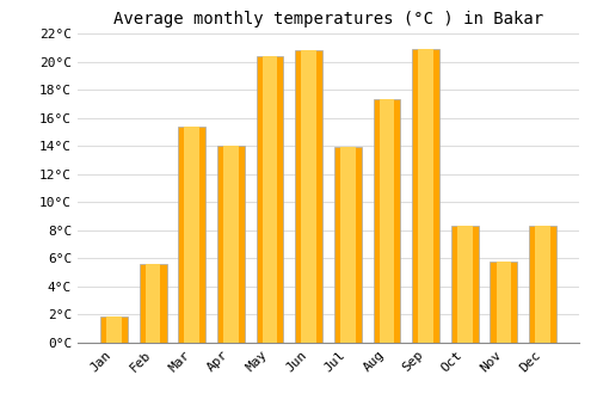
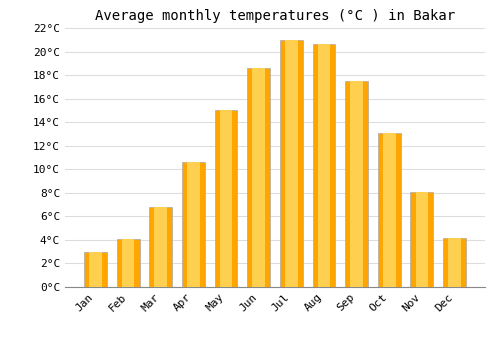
Jan: 1.9°C -> 3.0°C
Feb: 5.6°C -> 4.1°C
Mar: 15.4°C -> 6.8°C
Apr: 14.0°C -> 10.6°C
May: 20.4°C -> 15.0°C
Jun: 20.8°C -> 18.6°C
Jul: 13.9°C -> 21.0°C
Aug: 17.3°C -> 20.6°C
Sep: 20.9°C -> 17.5°C
Oct: 8.3°C -> 13.1°C
Nov: 5.8°C -> 8.1°C
Dec: 8.3°C -> 4.2°C
